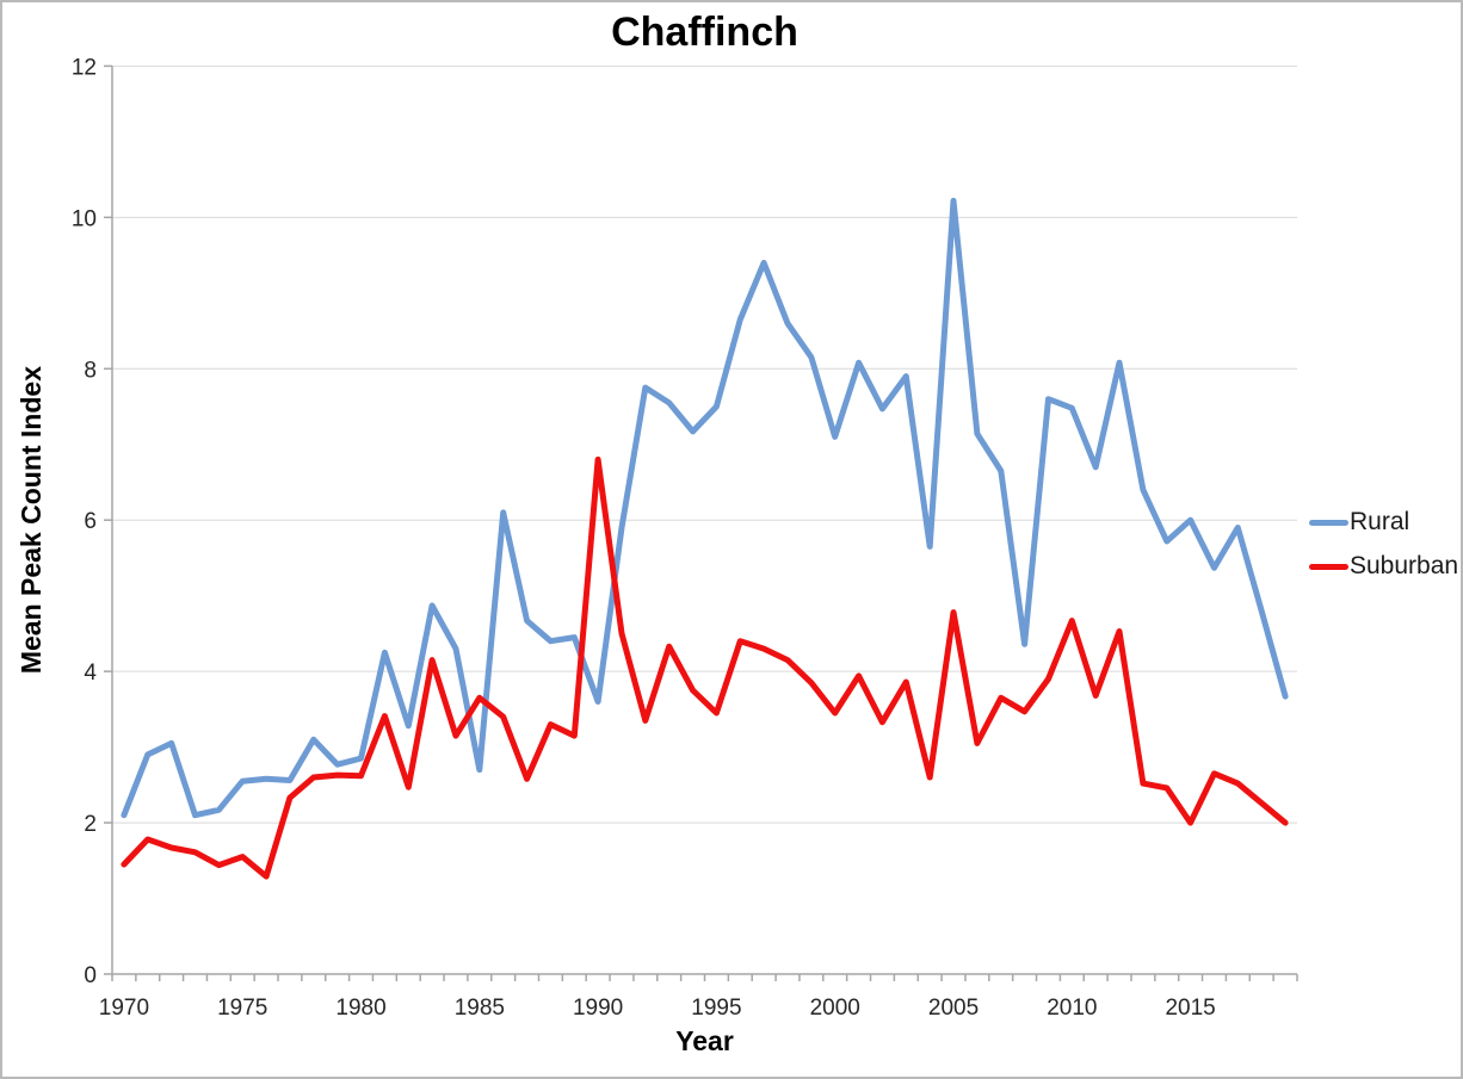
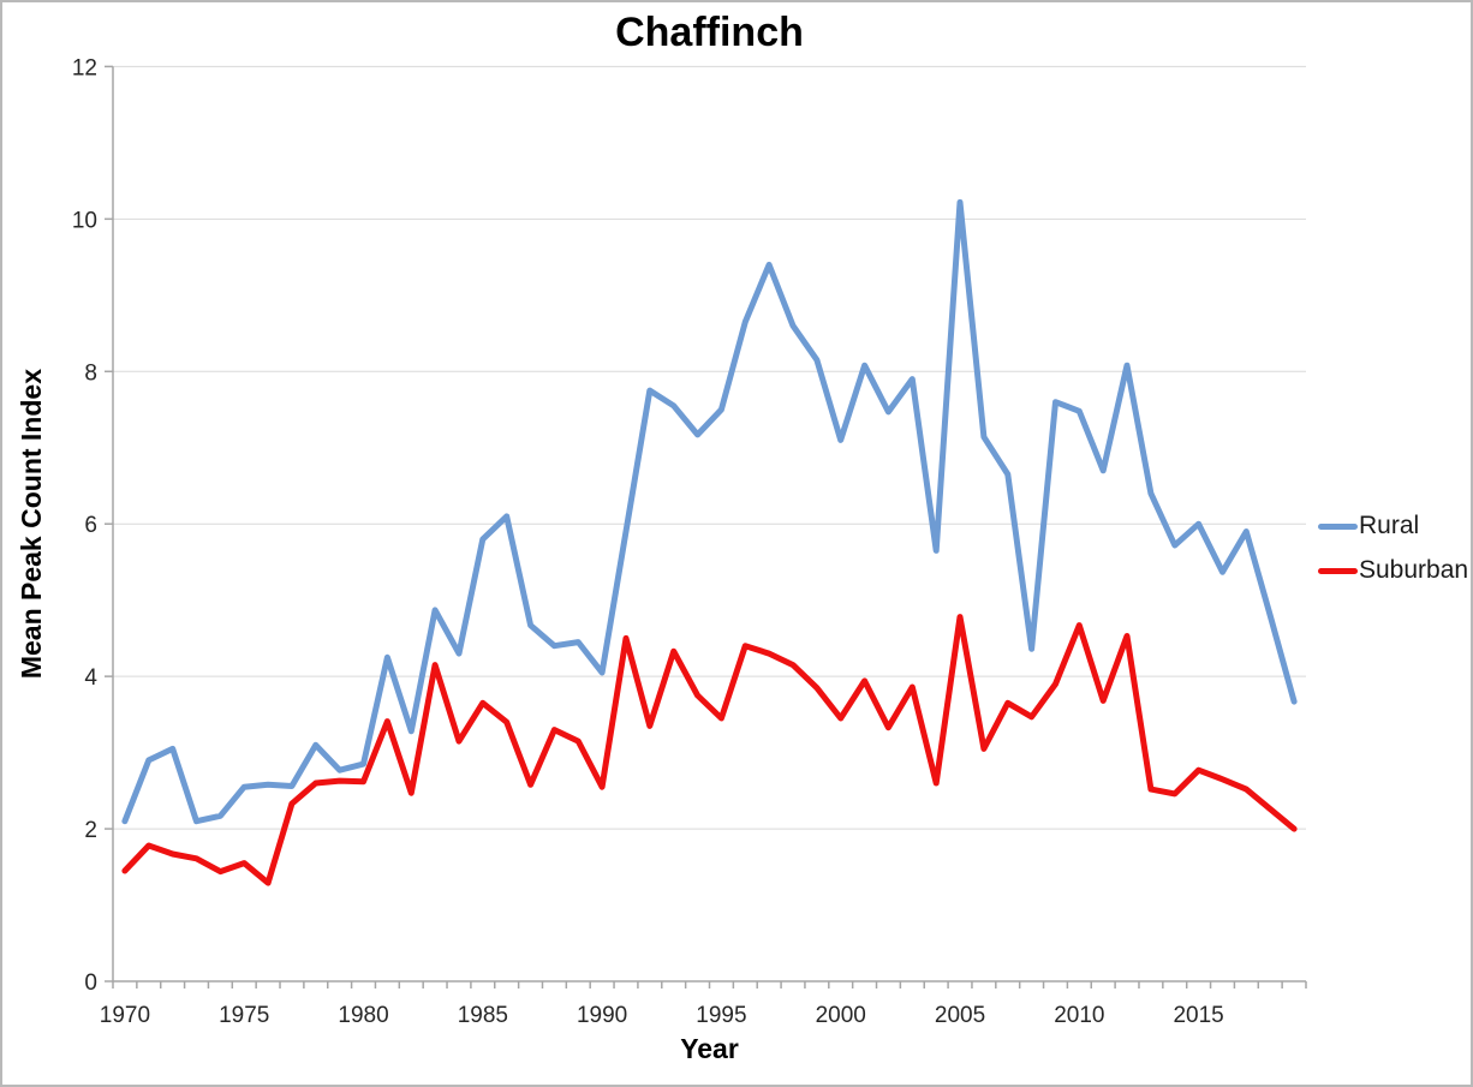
Rural/1985: 2.7 -> 5.8
Rural/1990: 3.6 -> 4.0
Suburban/1990: 6.8 -> 2.5
Suburban/2015: 2.0 -> 2.8
